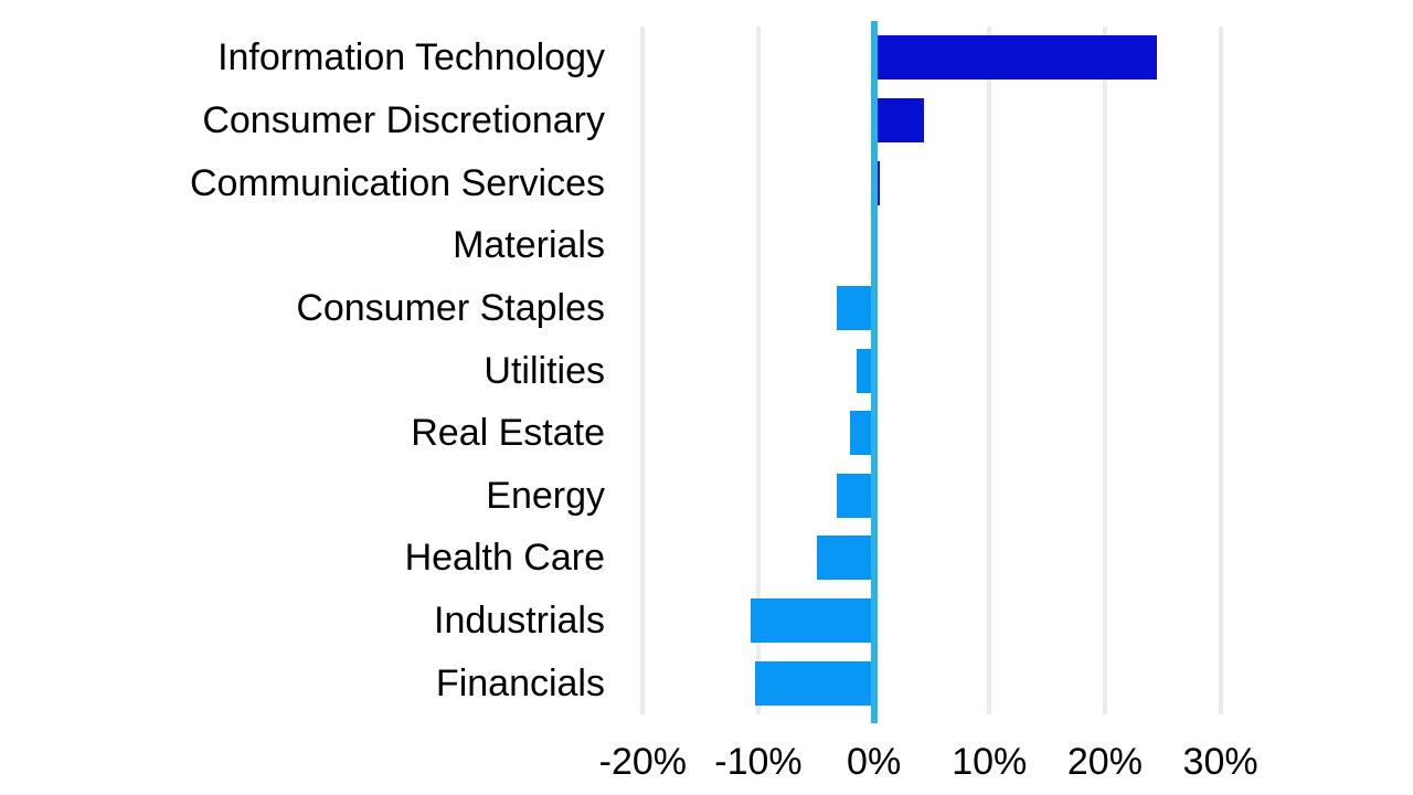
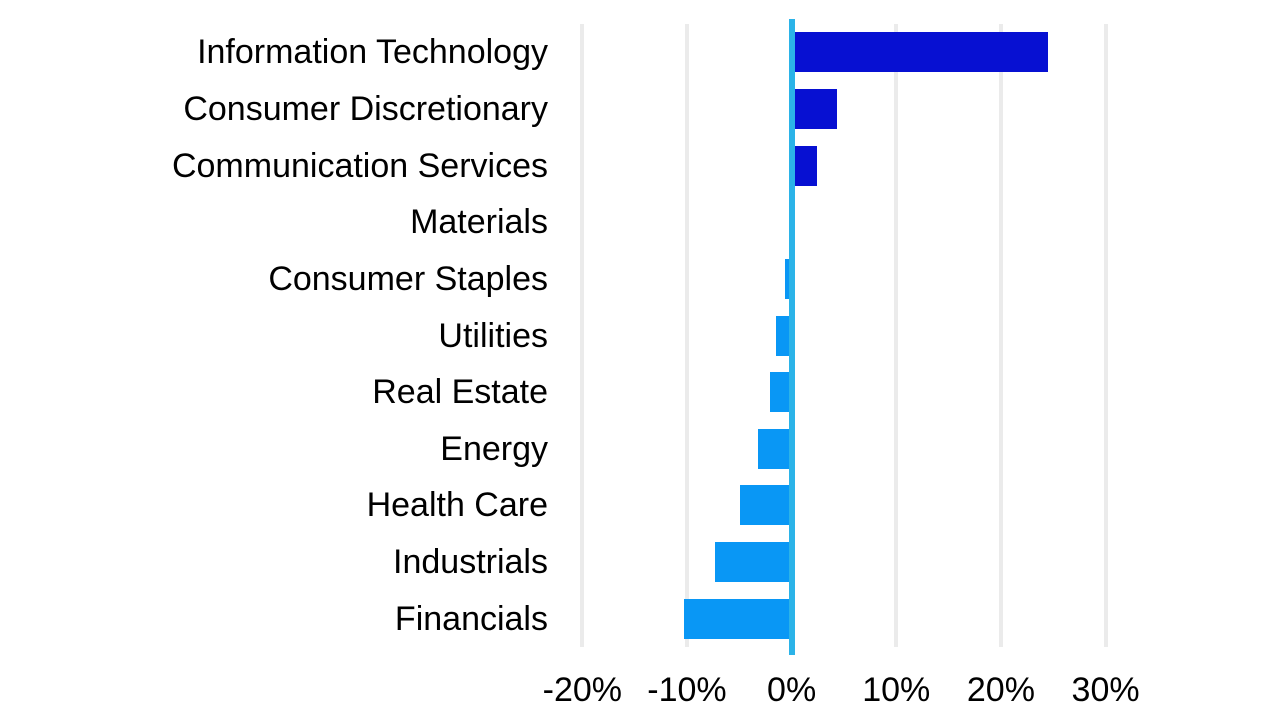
Communication Services: 0.5% -> 2.4%
Consumer Staples: -3.2% -> -0.6%
Industrials: -10.7% -> -7.3%
